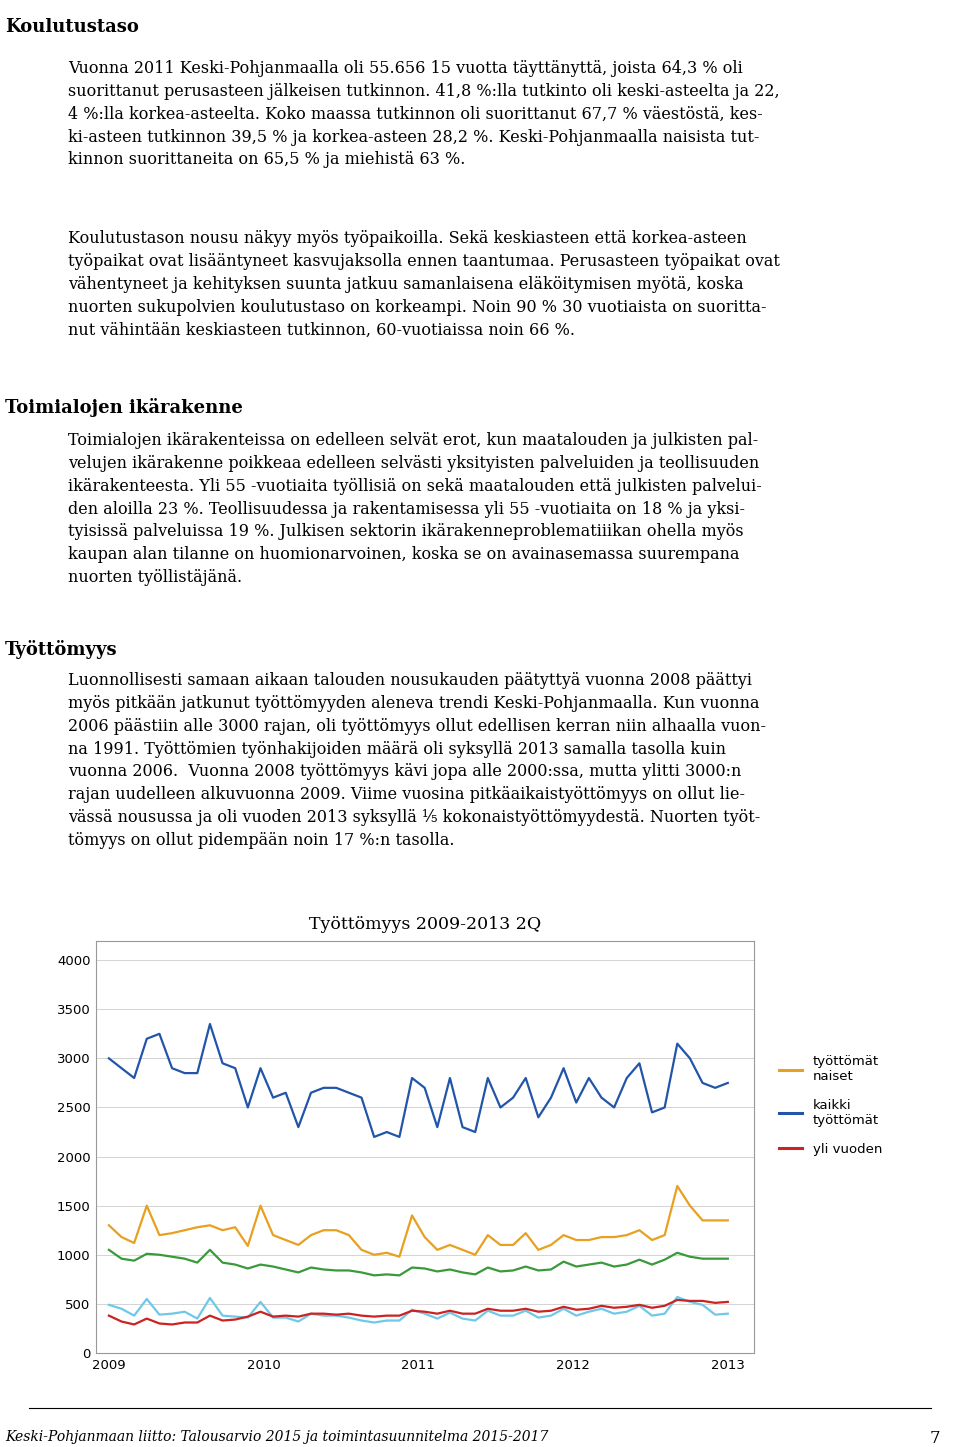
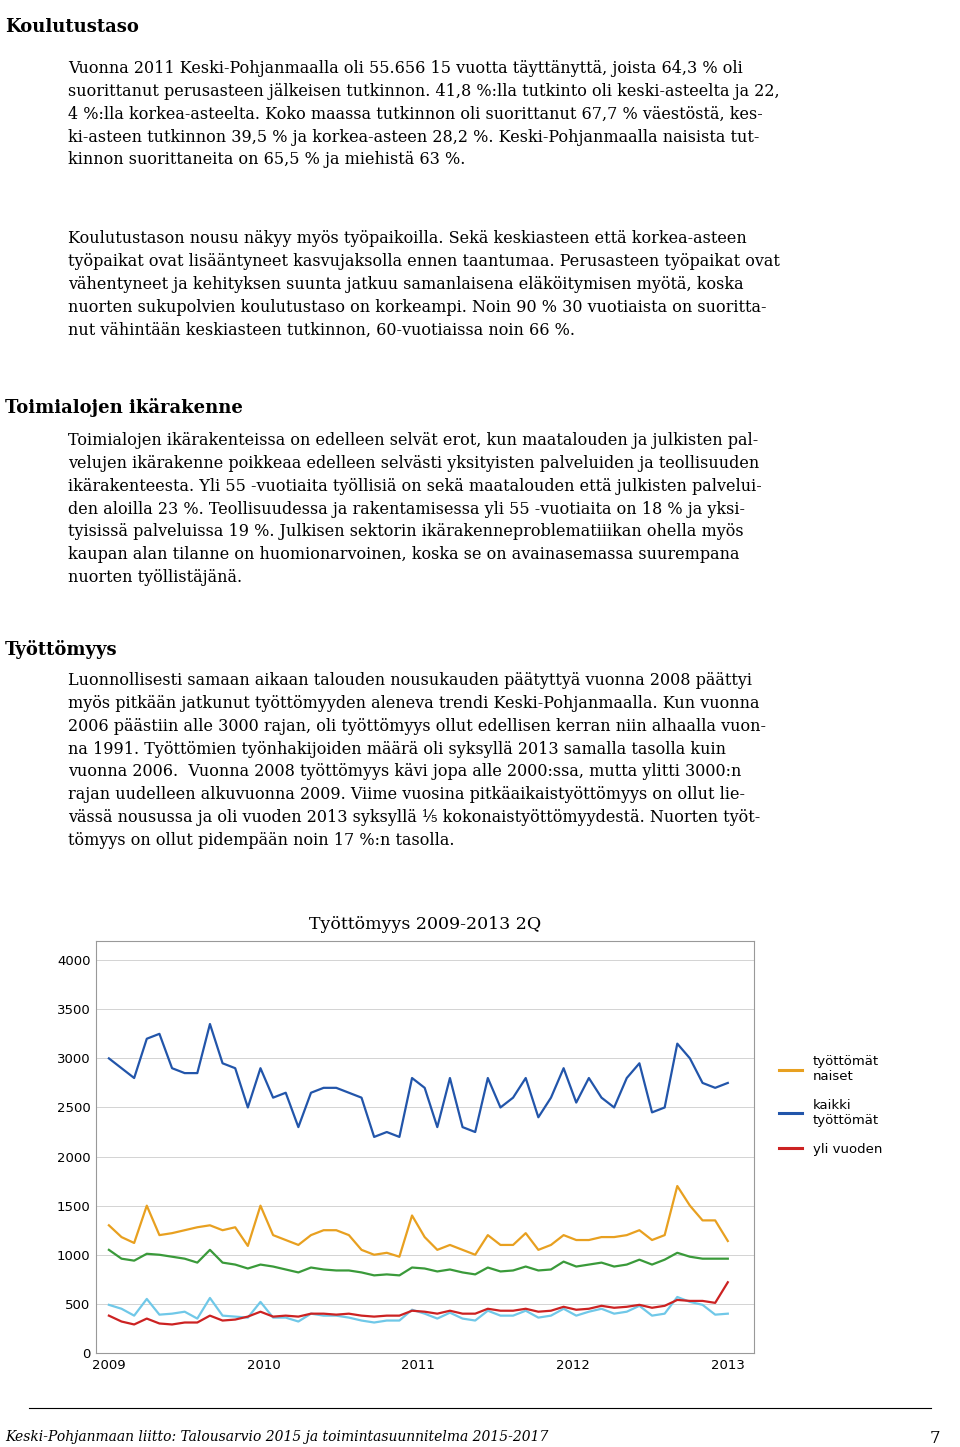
työttömät naiset/2013: 1350 -> 1140
yli vuoden/2013: 520 -> 720
